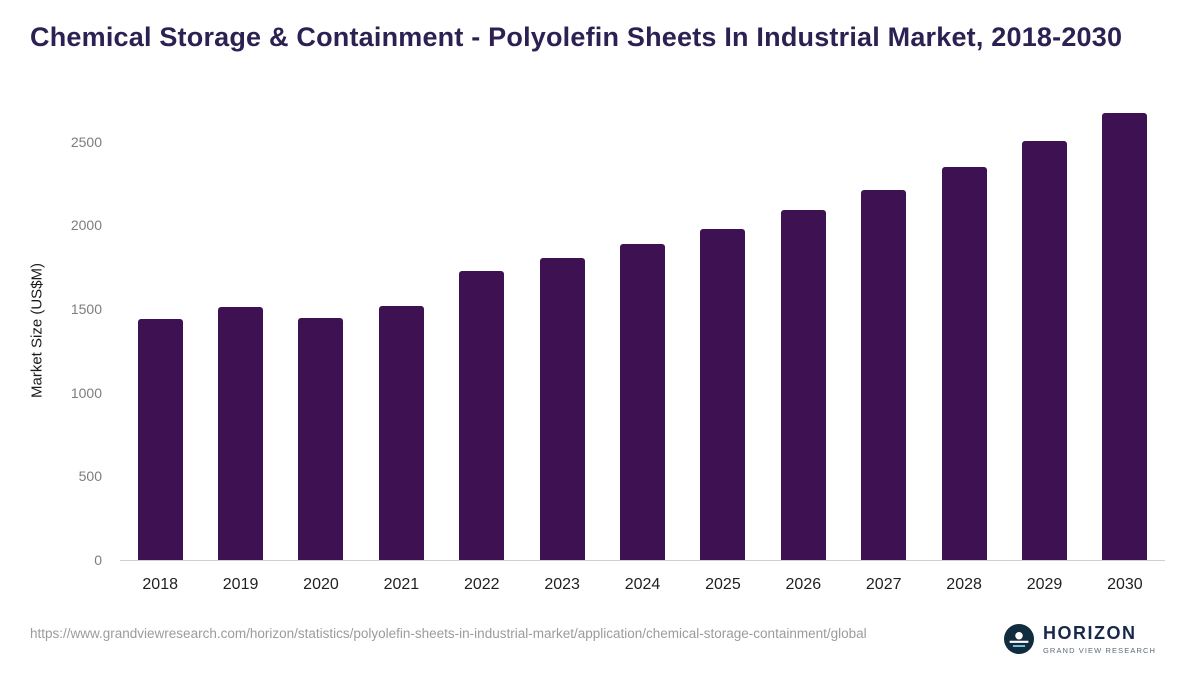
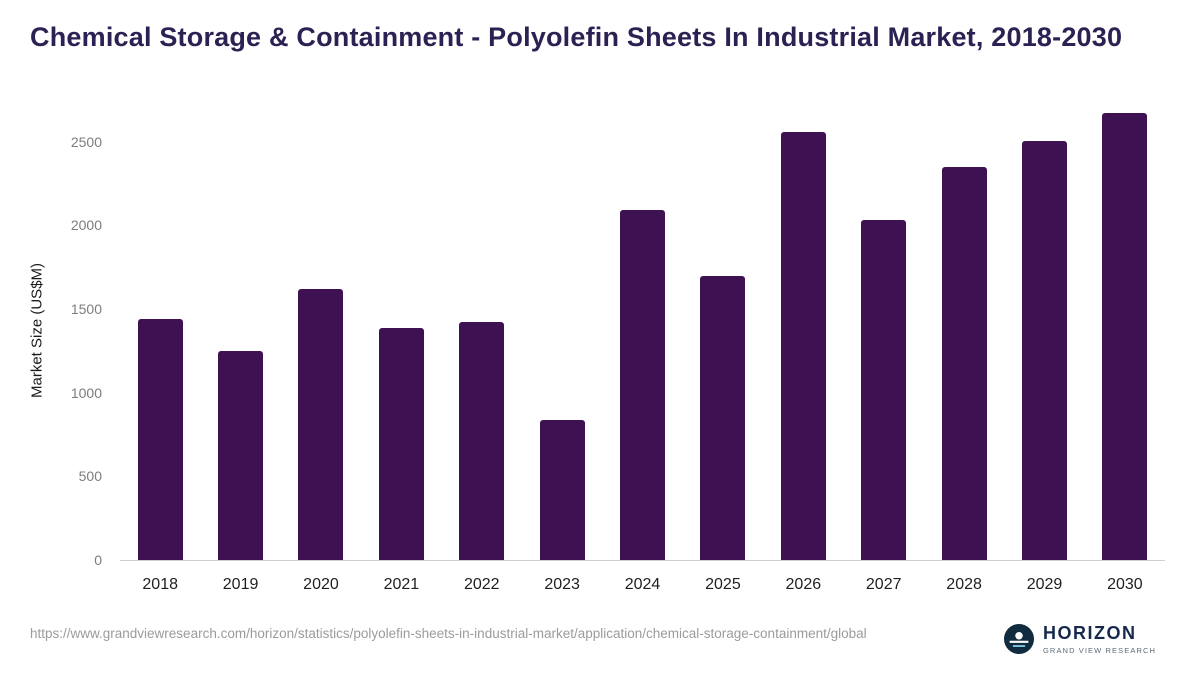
2019: 1520 -> 1250
2020: 1440 -> 1620
2021: 1520 -> 1390
2022: 1720 -> 1420
2023: 1800 -> 840
2024: 1890 -> 2090
2025: 1980 -> 1700
2026: 2090 -> 2560
2027: 2220 -> 2030
